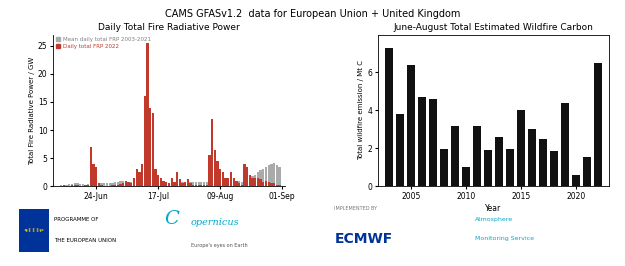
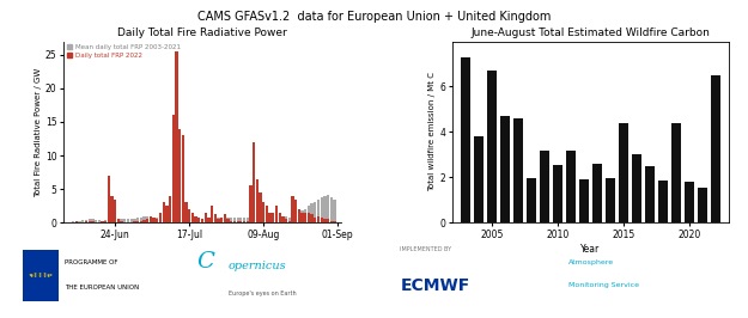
June-August Total Estimated Wildfire Carbon/2005: 6.4 -> 6.7
June-August Total Estimated Wildfire Carbon/2010: 1.0 -> 2.5
June-August Total Estimated Wildfire Carbon/2015: 4.0 -> 4.4
June-August Total Estimated Wildfire Carbon/2020: 0.6 -> 1.8
